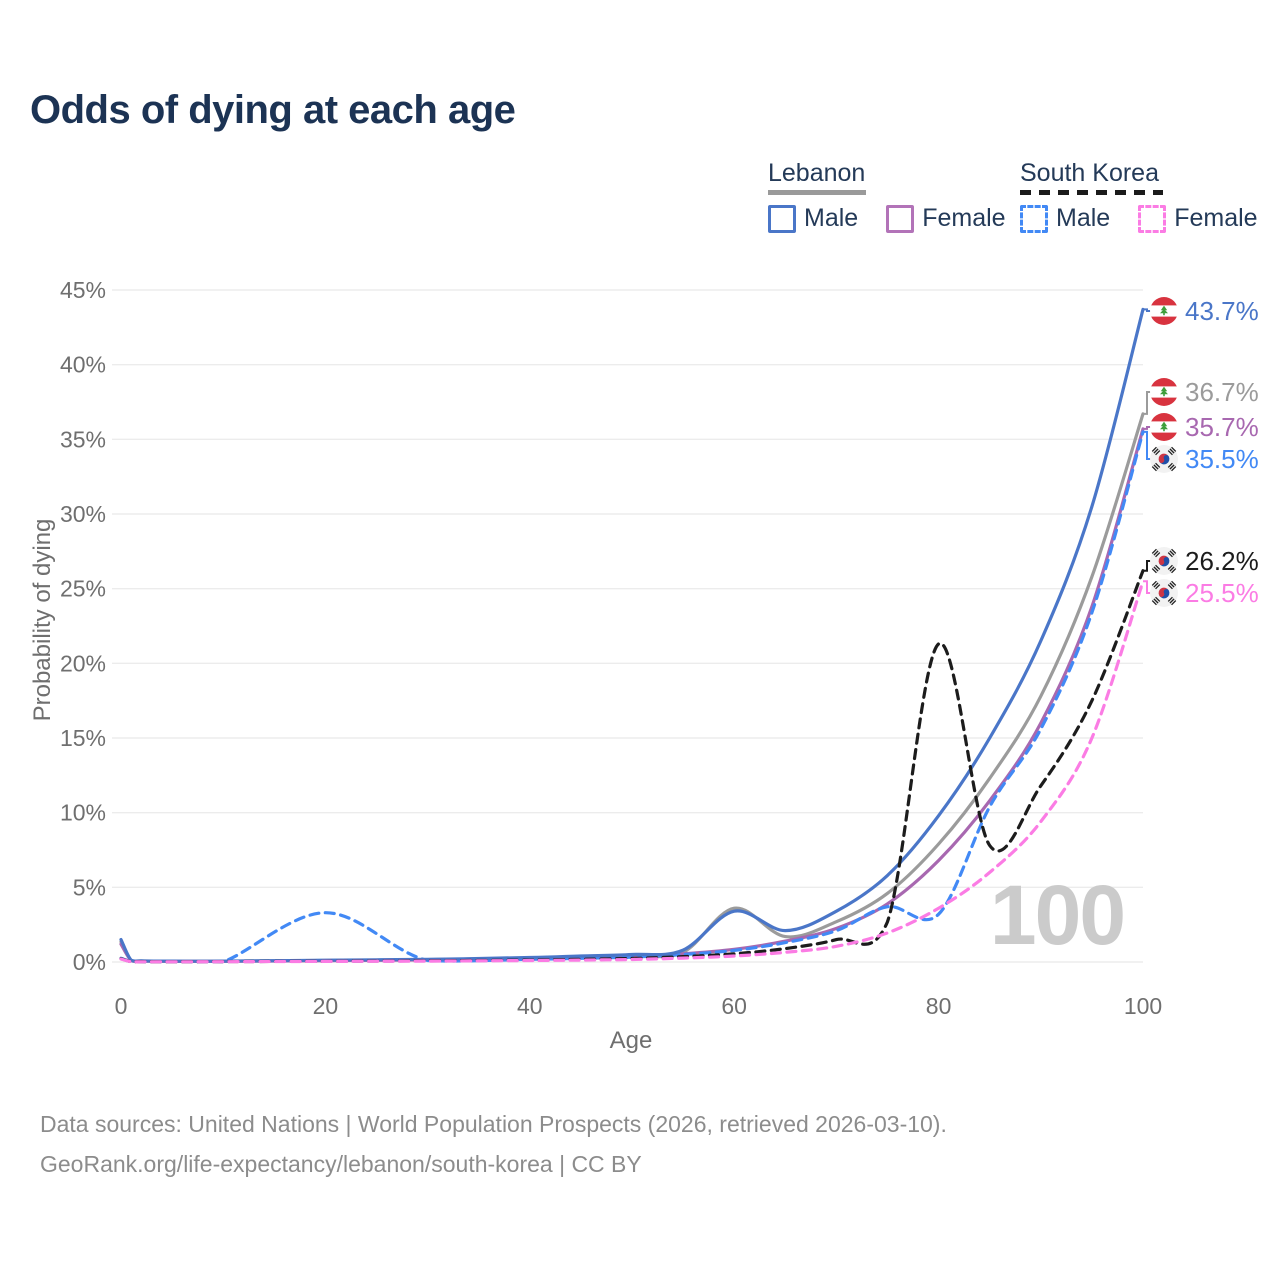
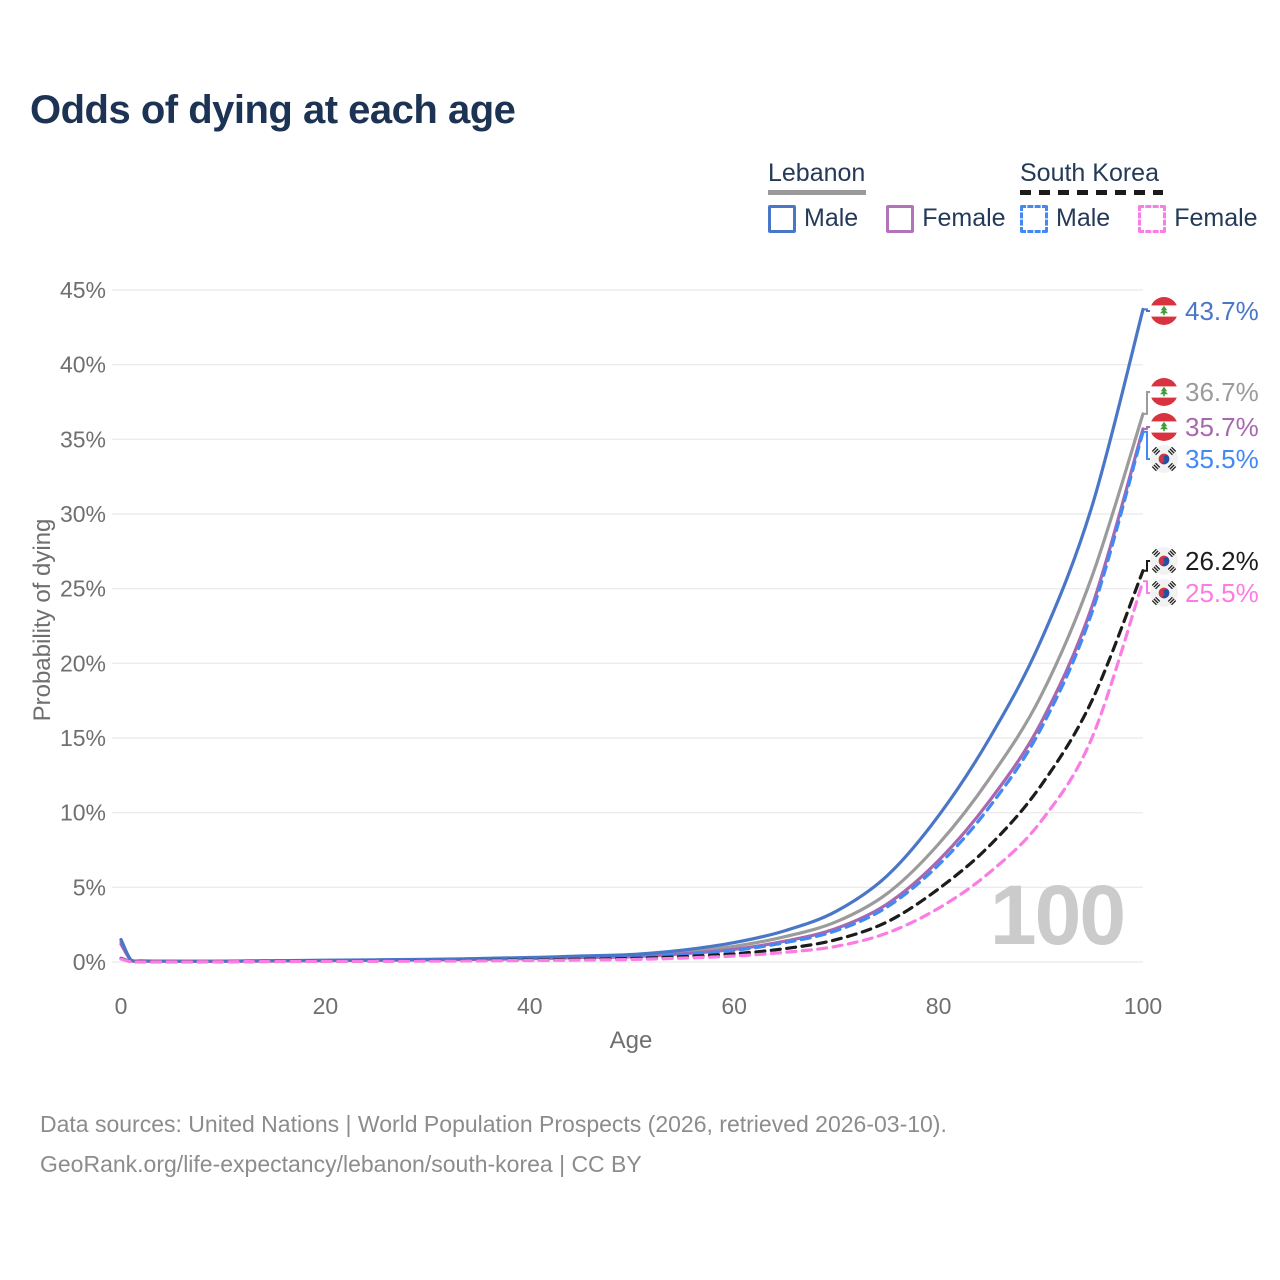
South Korea Male/20: 3.3% -> 0.1%
Lebanon Male/60: 3.4% -> 1.3%
Lebanon/60: 3.6% -> 1.1%
South Korea Male/80: 3.2% -> 6.5%
South Korea/80: 21.3% -> 4.9%
